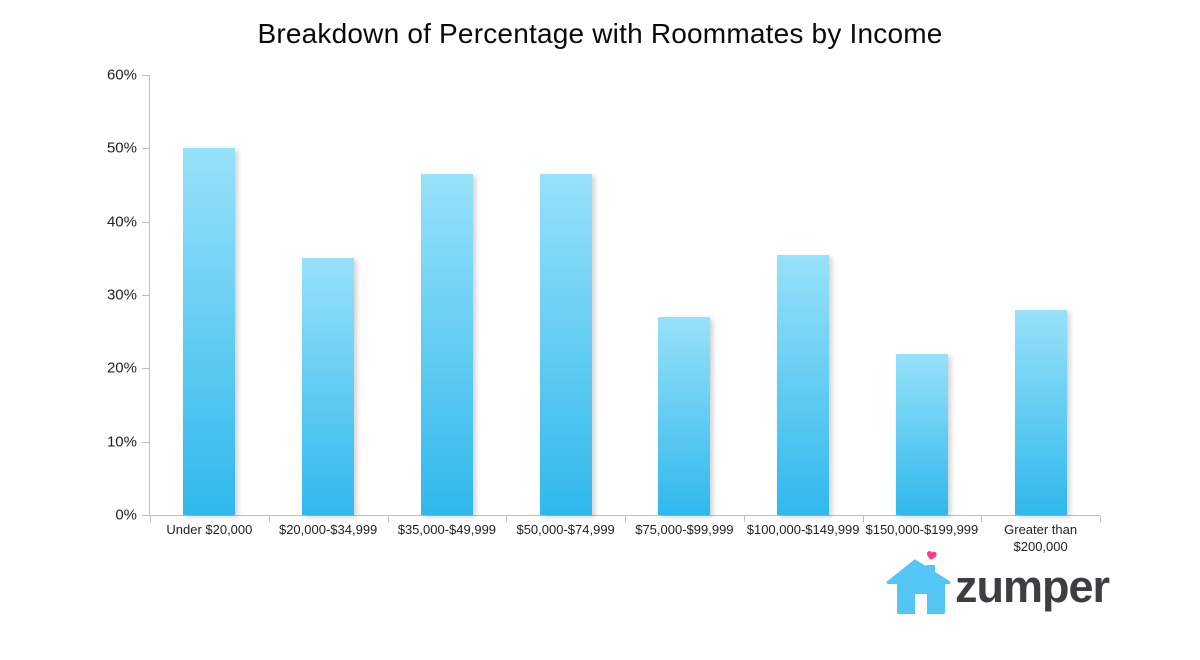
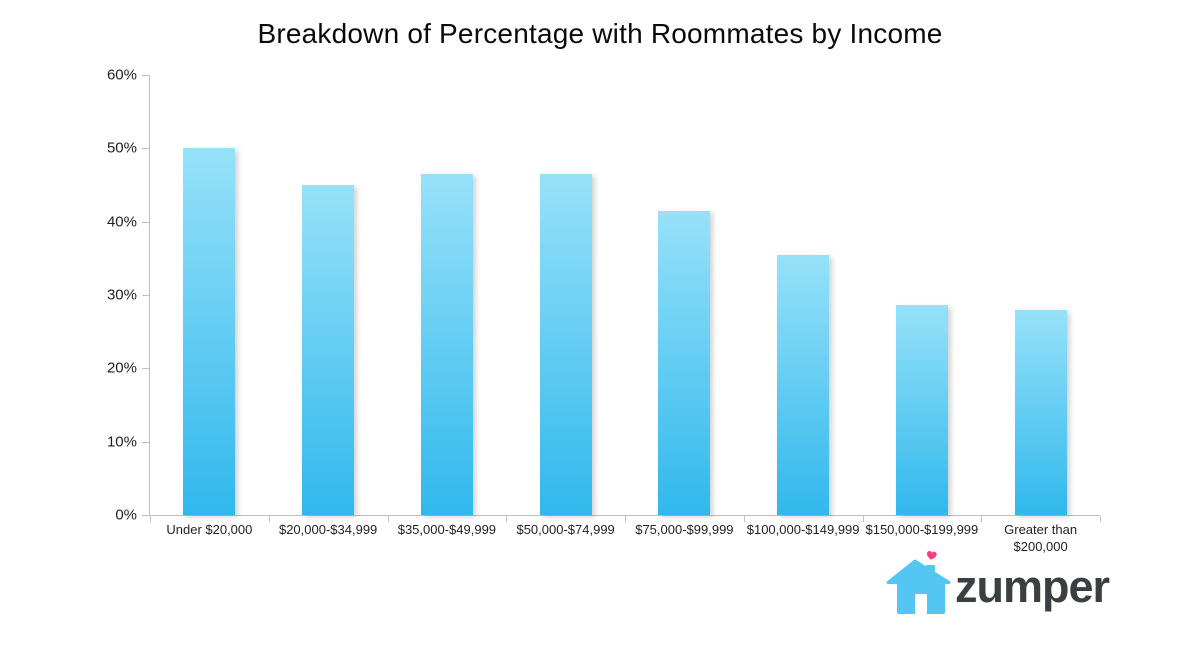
$20,000-$34,999: 35% -> 45%
$75,000-$99,999: 27% -> 42%
$150,000-$199,999: 22% -> 29%
